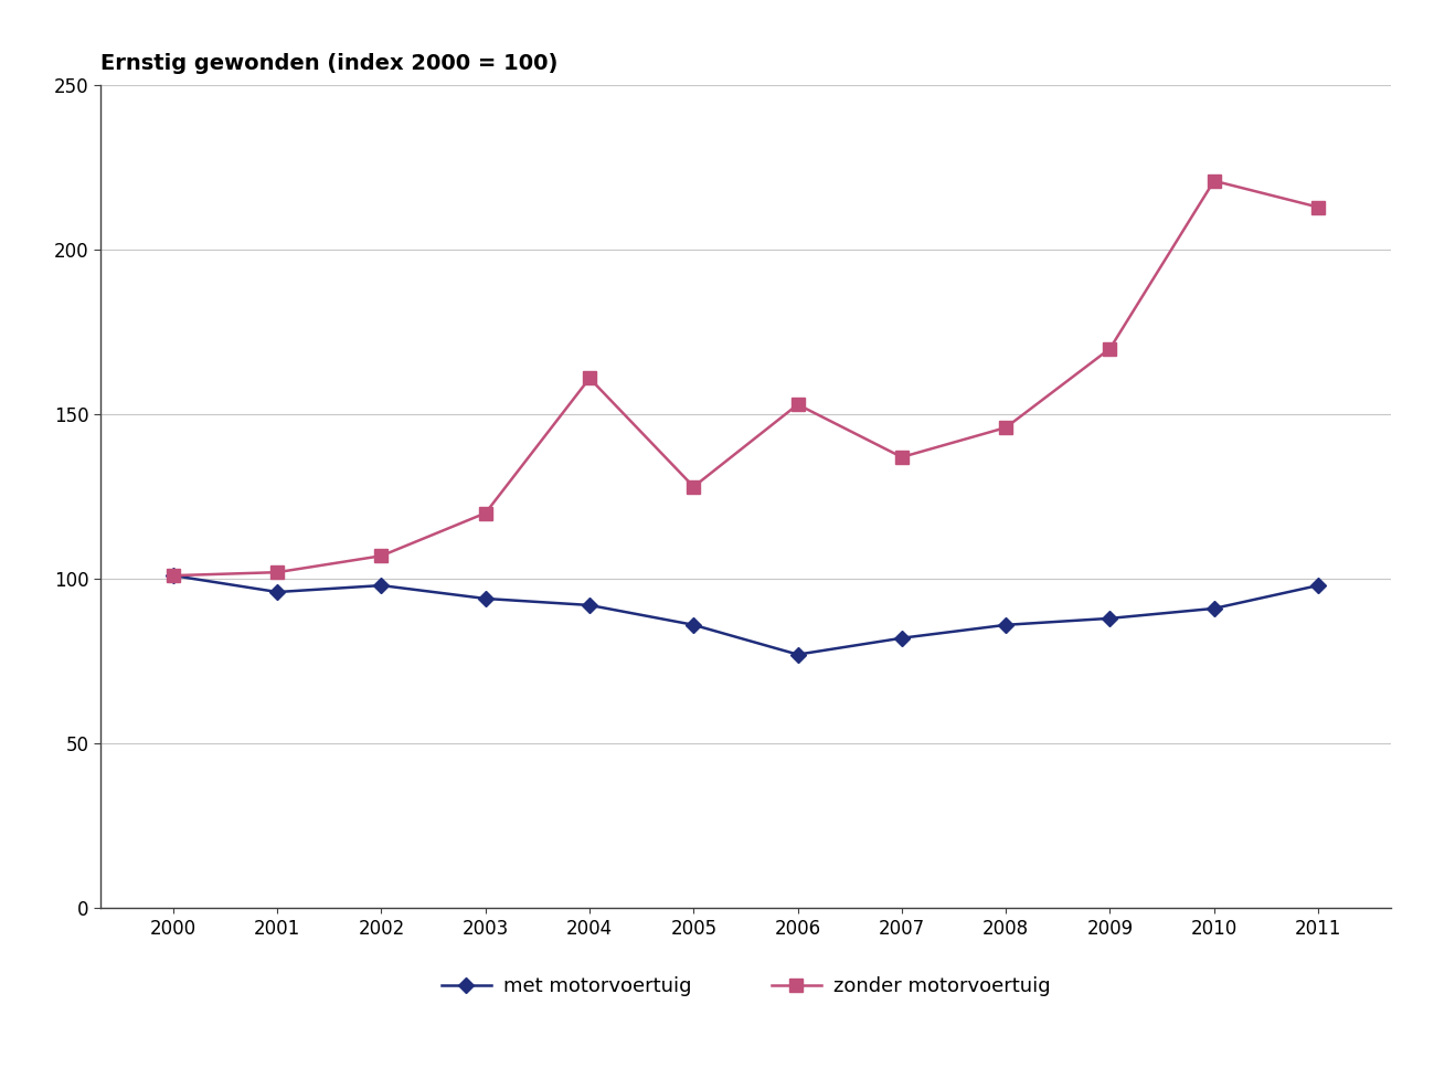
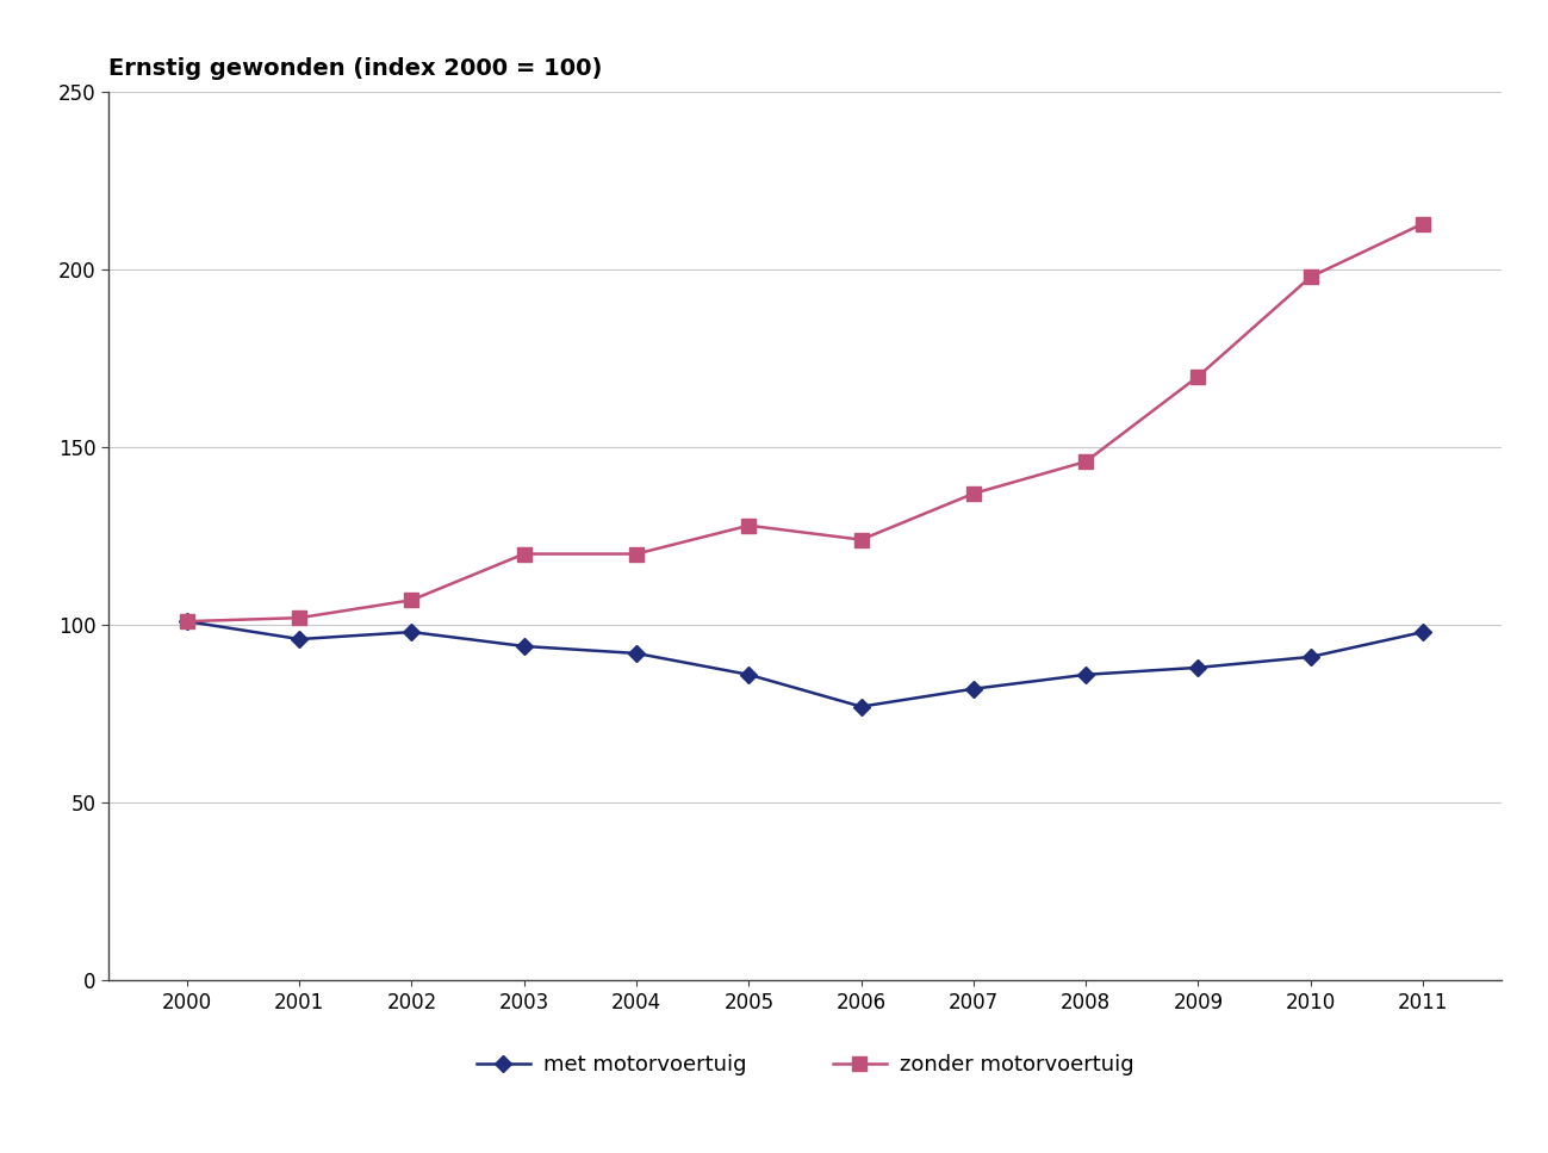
zonder motorvoertuig/2004: 161 -> 120
zonder motorvoertuig/2006: 153 -> 124
zonder motorvoertuig/2010: 221 -> 198
